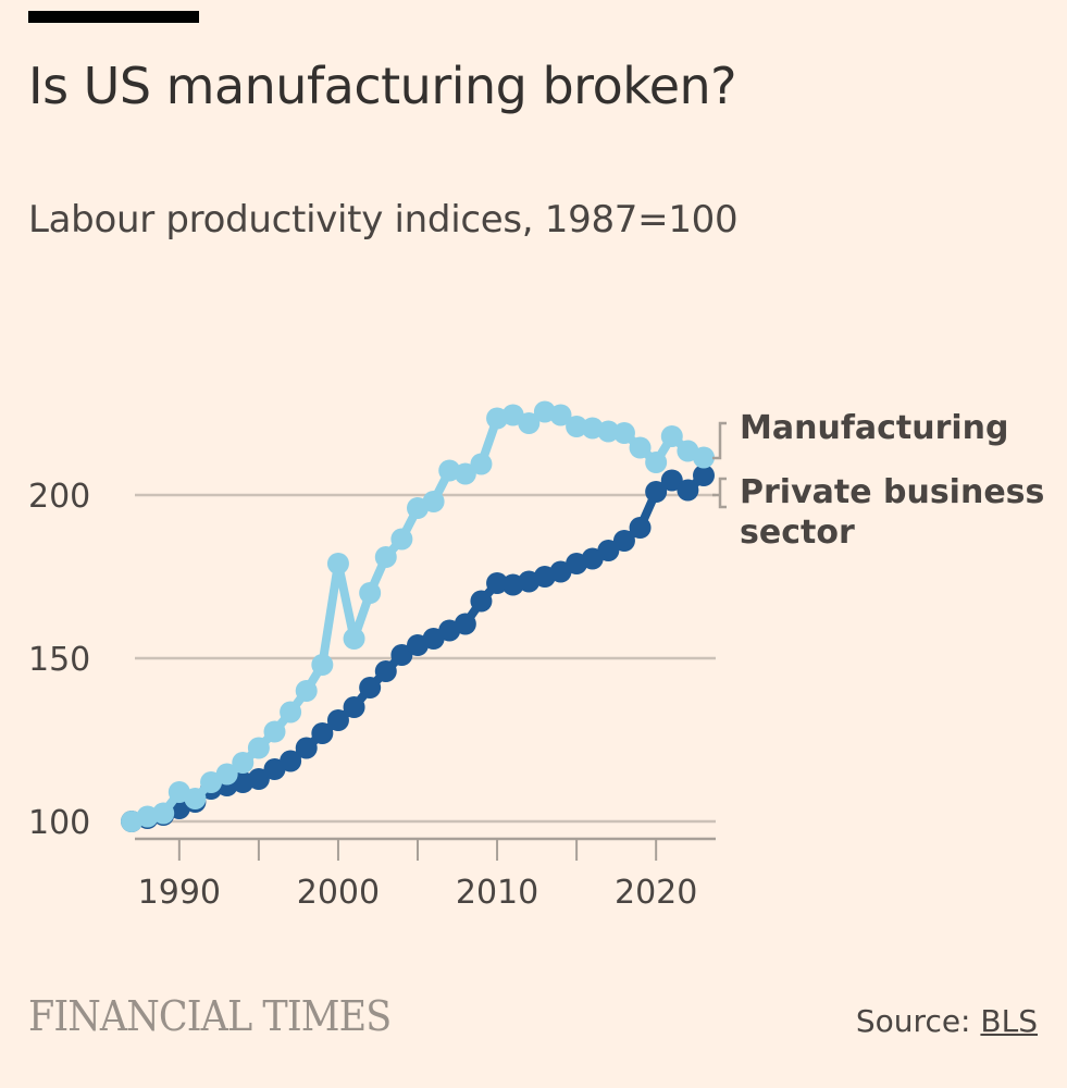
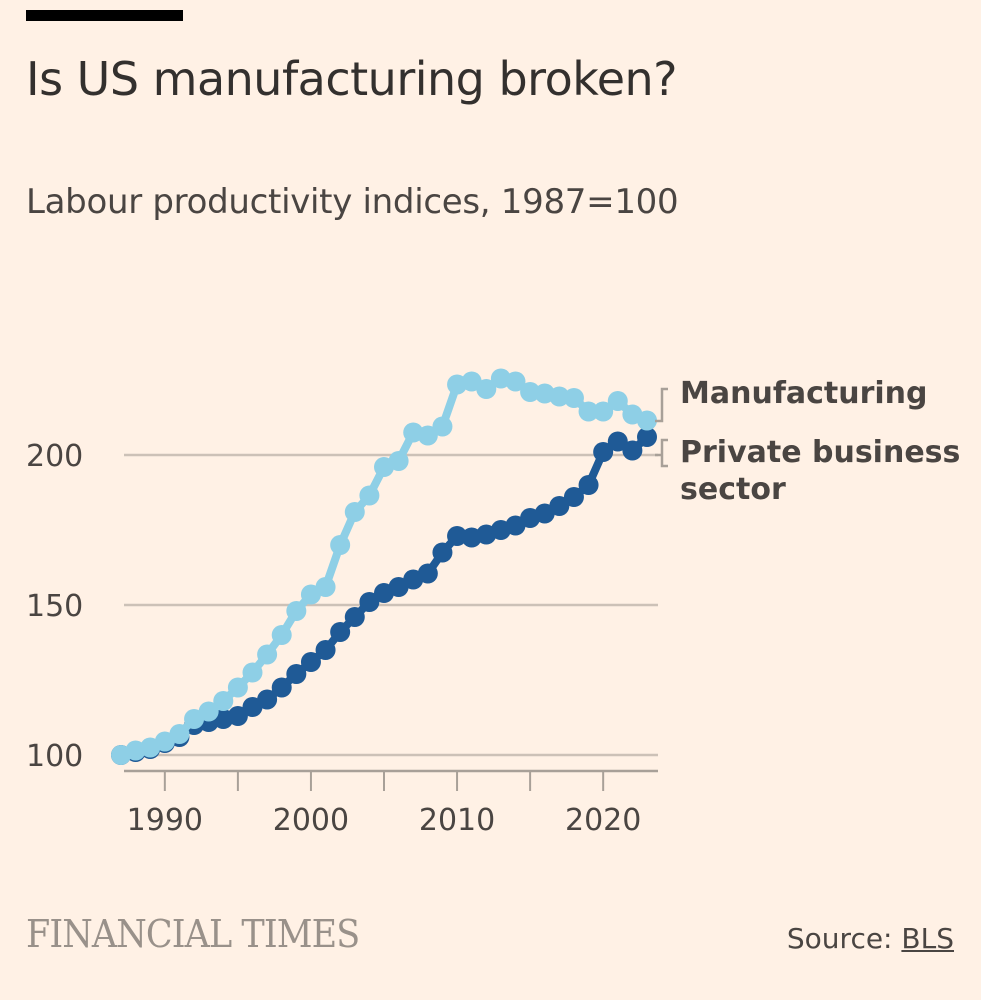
Manufacturing/1990: 109 -> 104
Manufacturing/2000: 179 -> 154
Manufacturing/2020: 210 -> 214
